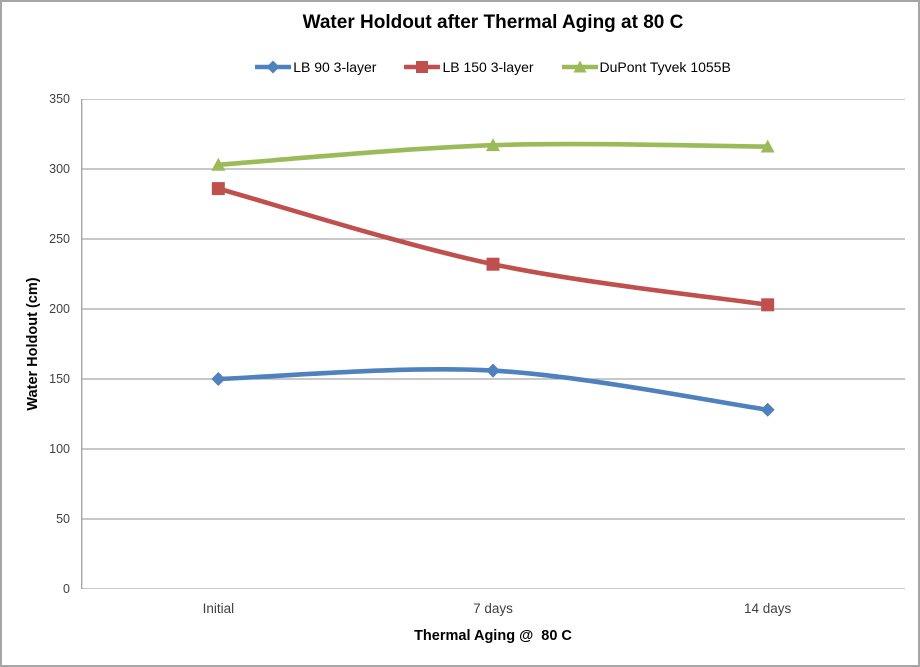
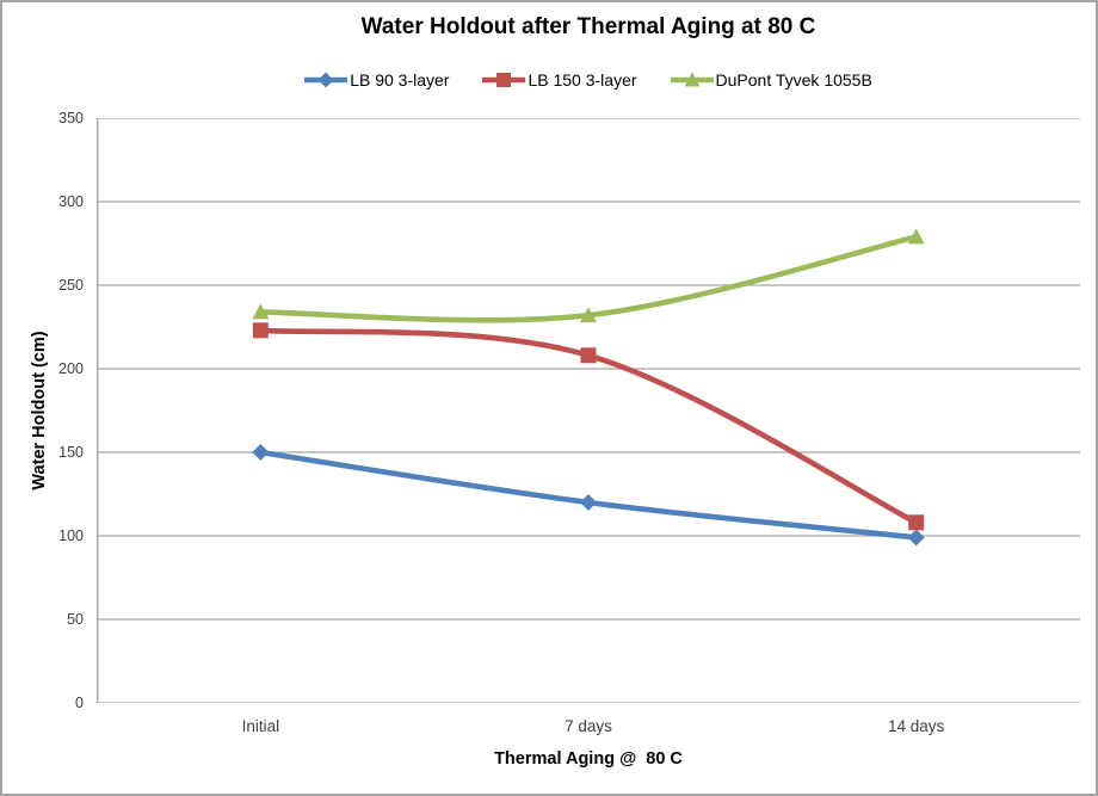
LB 150 3-layer/Initial: 286 -> 223
DuPont Tyvek 1055B/Initial: 303 -> 234
LB 90 3-layer/7 days: 156 -> 120
LB 150 3-layer/7 days: 232 -> 208
DuPont Tyvek 1055B/7 days: 317 -> 232
LB 90 3-layer/14 days: 128 -> 99
LB 150 3-layer/14 days: 203 -> 108
DuPont Tyvek 1055B/14 days: 316 -> 279
